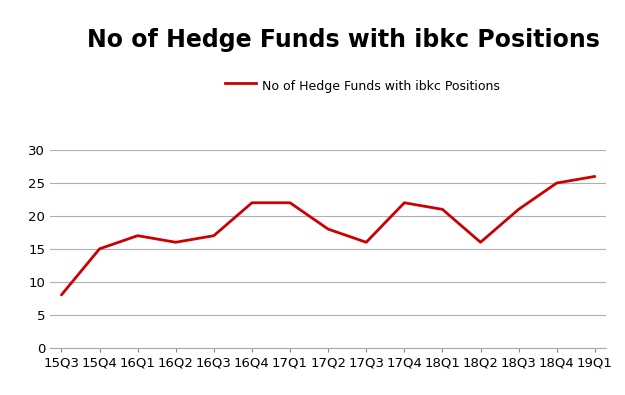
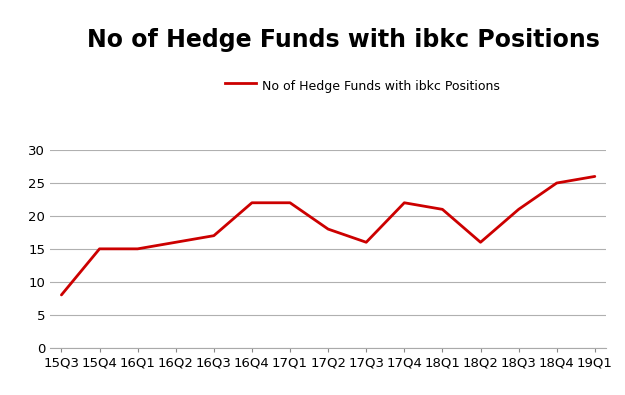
16Q1: 17 -> 15
